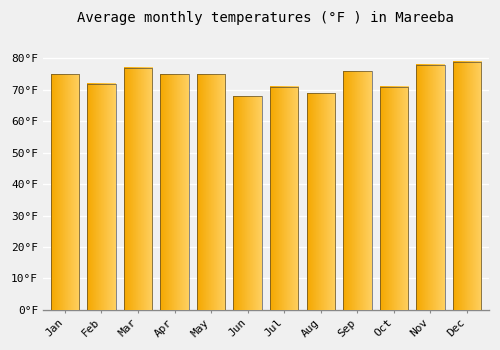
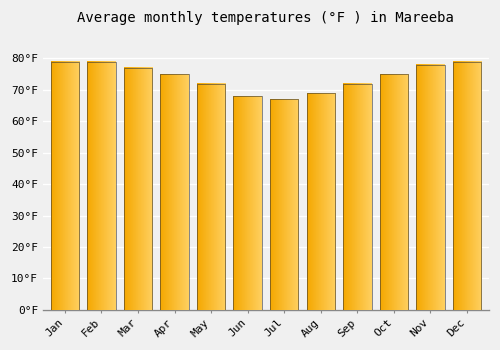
Jan: 75°F -> 79°F
Feb: 72°F -> 79°F
May: 75°F -> 72°F
Jul: 71°F -> 67°F
Sep: 76°F -> 72°F
Oct: 71°F -> 75°F
